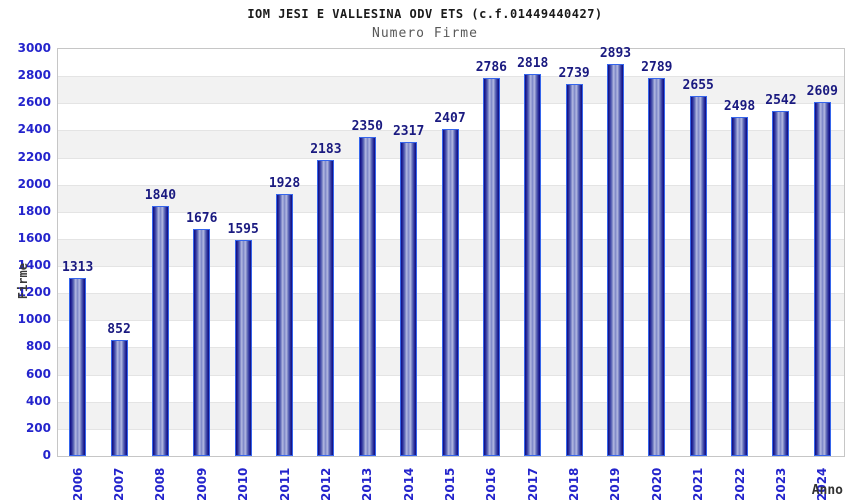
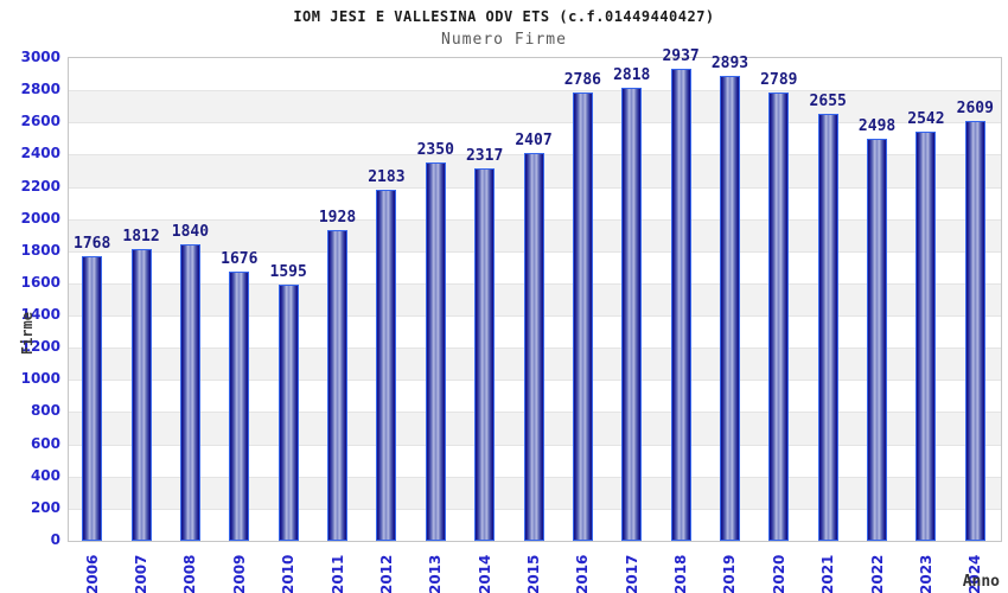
2006: 1313 -> 1768
2007: 852 -> 1812
2018: 2739 -> 2937
